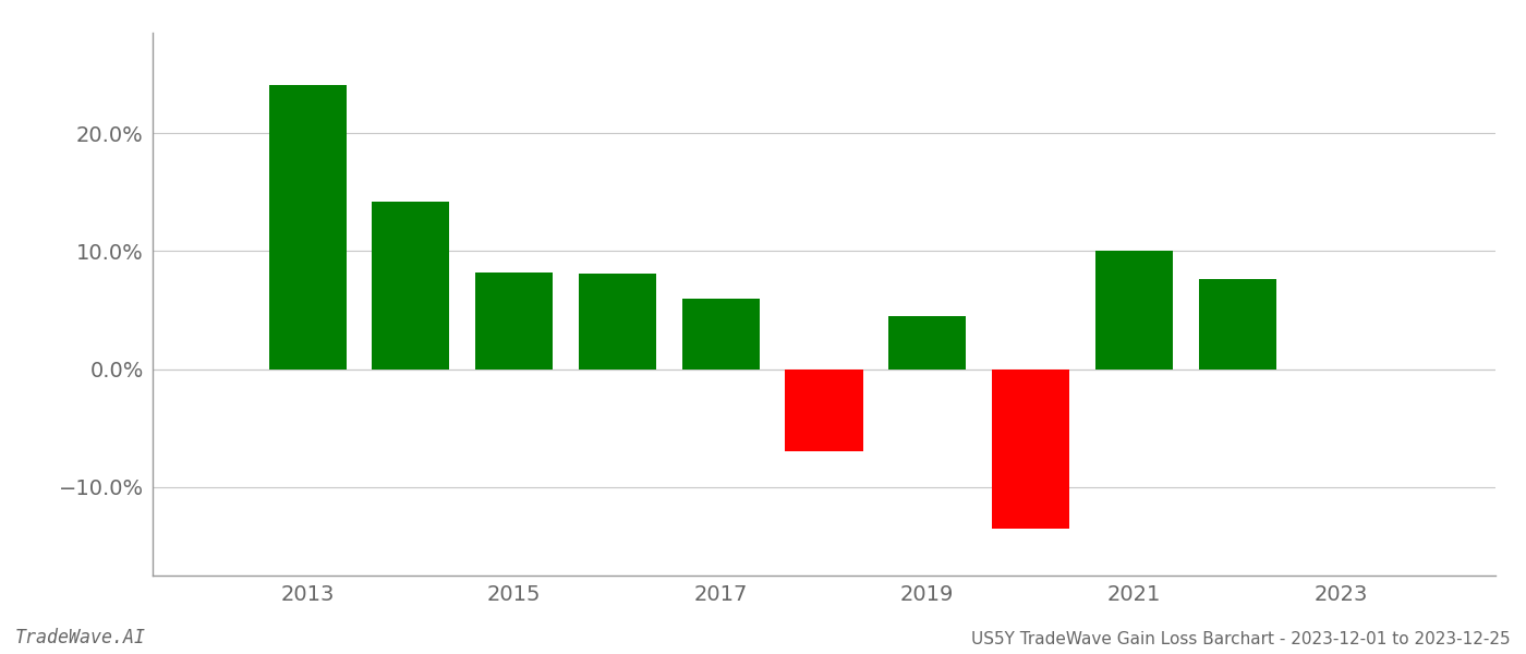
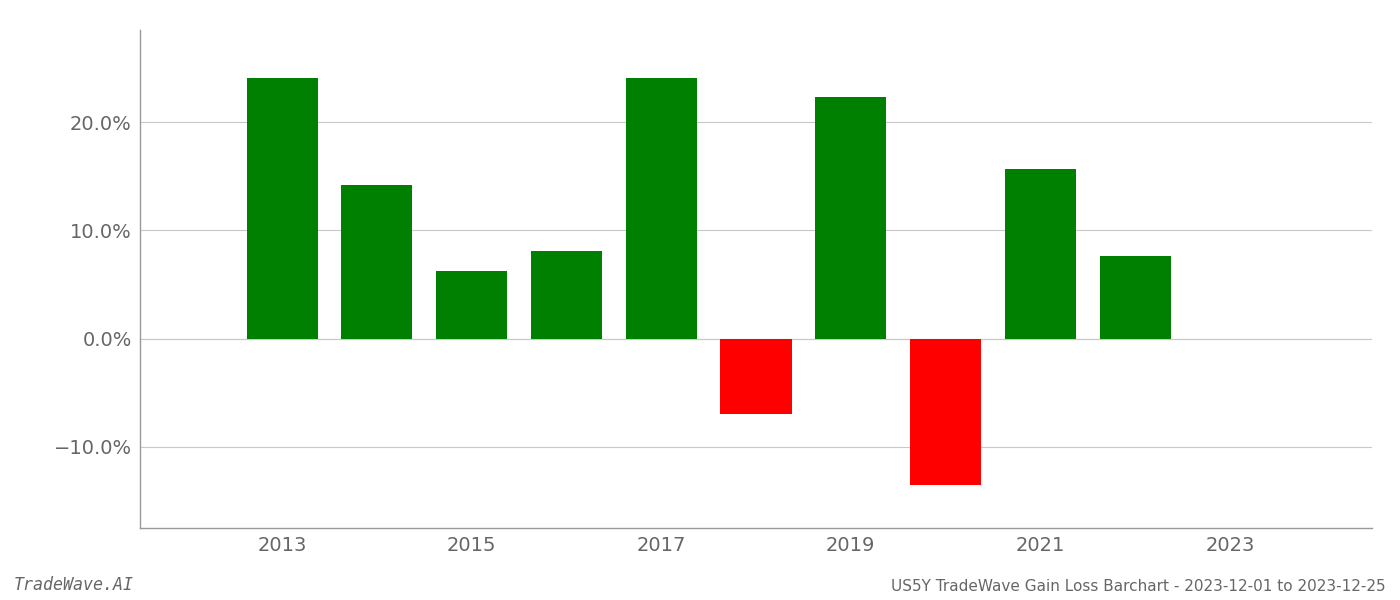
2015: 8.2% -> 6.2%
2017: 6.0% -> 24.1%
2019: 4.5% -> 22.3%
2021: 10.0% -> 15.7%
